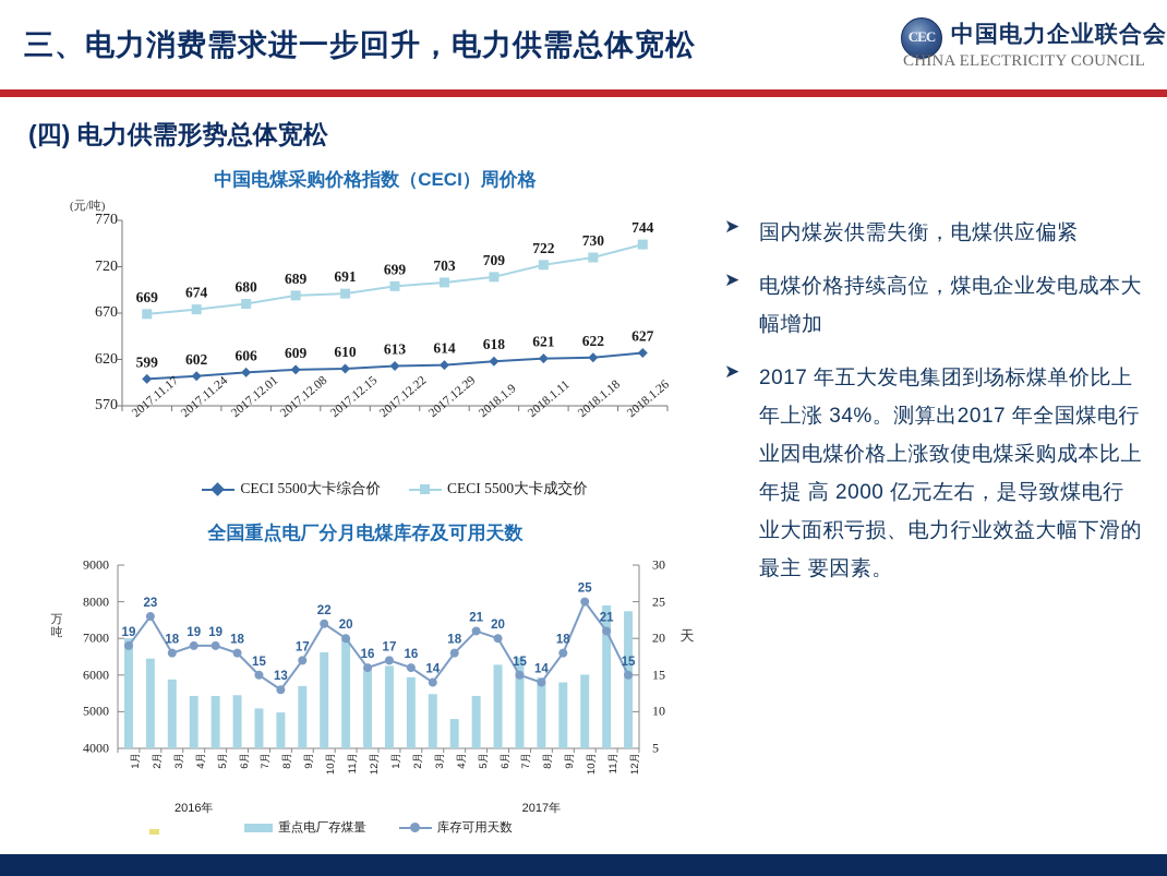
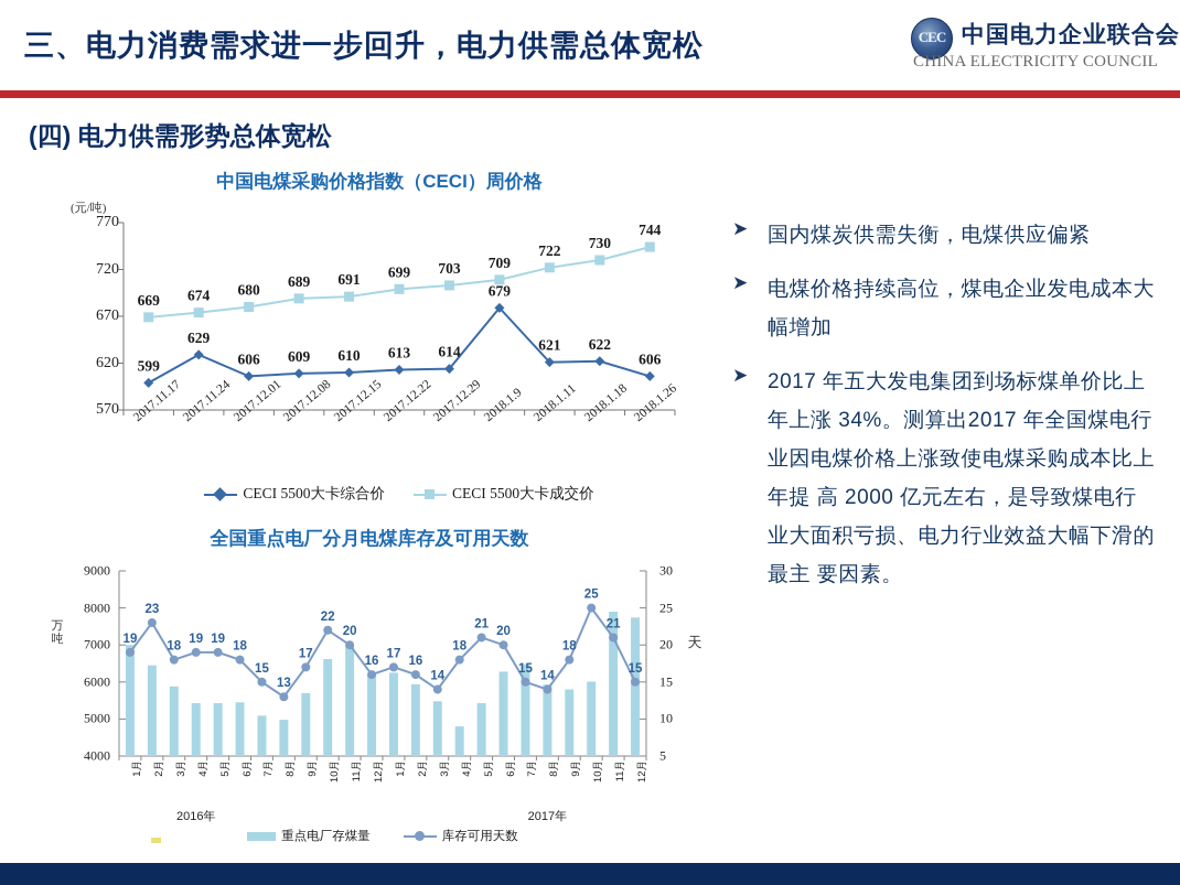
中国电煤采购价格指数（CECI）周价格/CECI 5500大卡综合价/2017.11.24: 602 -> 629
中国电煤采购价格指数（CECI）周价格/CECI 5500大卡综合价/2018.1.9: 618 -> 679
中国电煤采购价格指数（CECI）周价格/CECI 5500大卡综合价/2018.1.26: 627 -> 606
